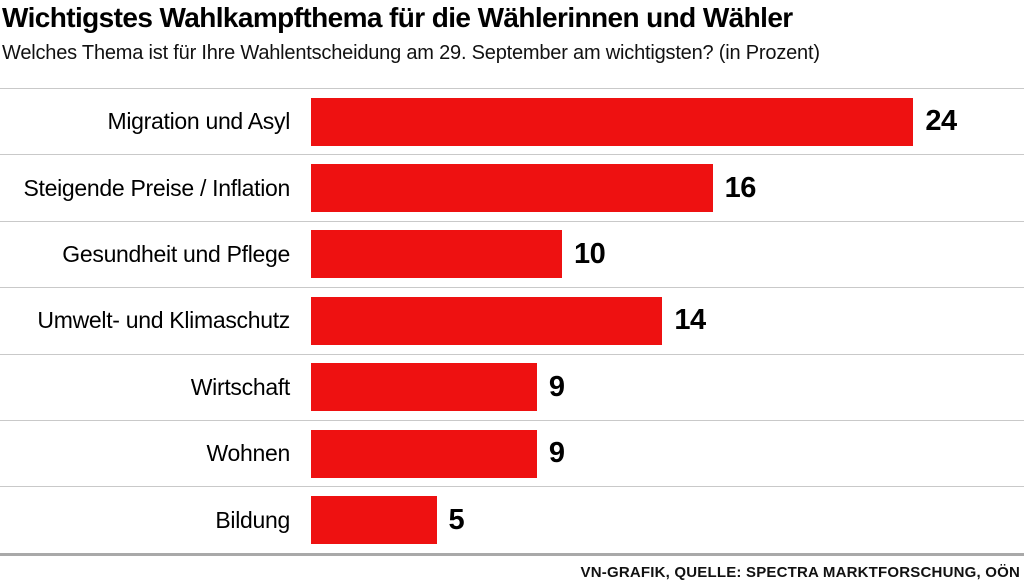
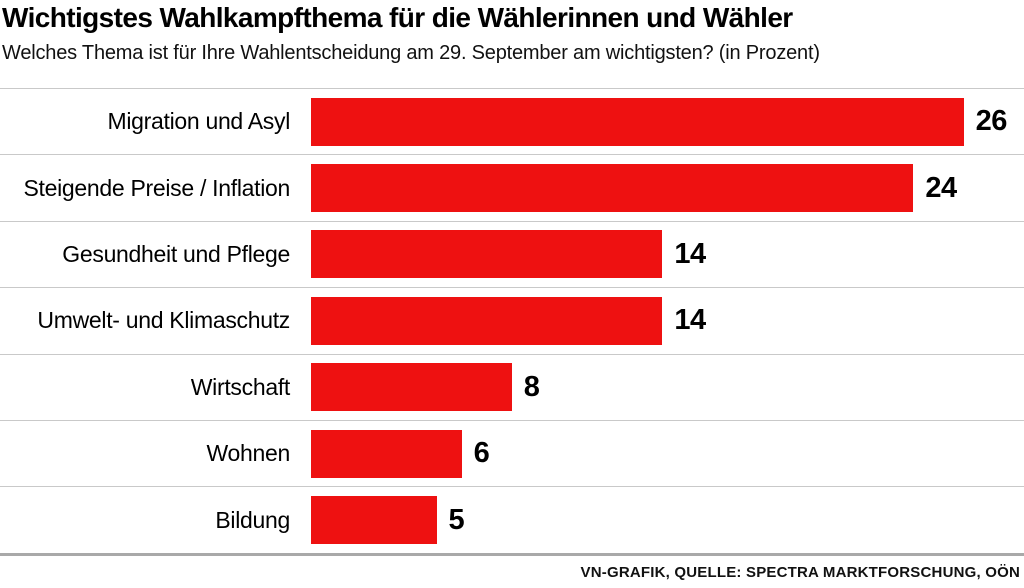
Migration und Asyl: 24 -> 26
Steigende Preise / Inflation: 16 -> 24
Gesundheit und Pflege: 10 -> 14
Wirtschaft: 9 -> 8
Wohnen: 9 -> 6
